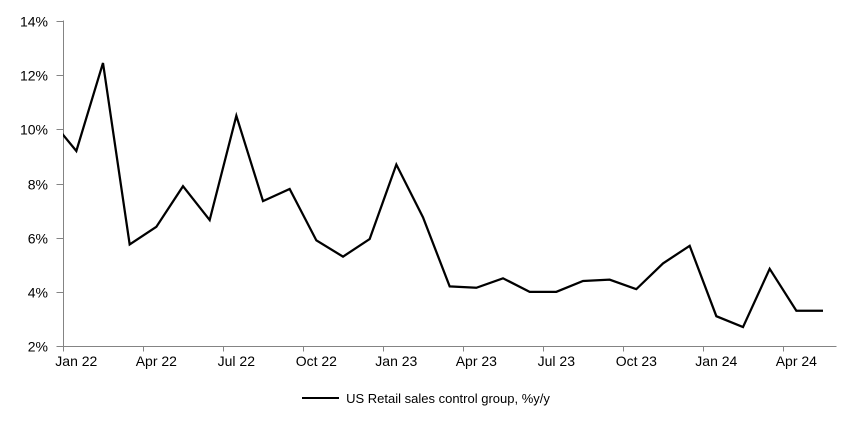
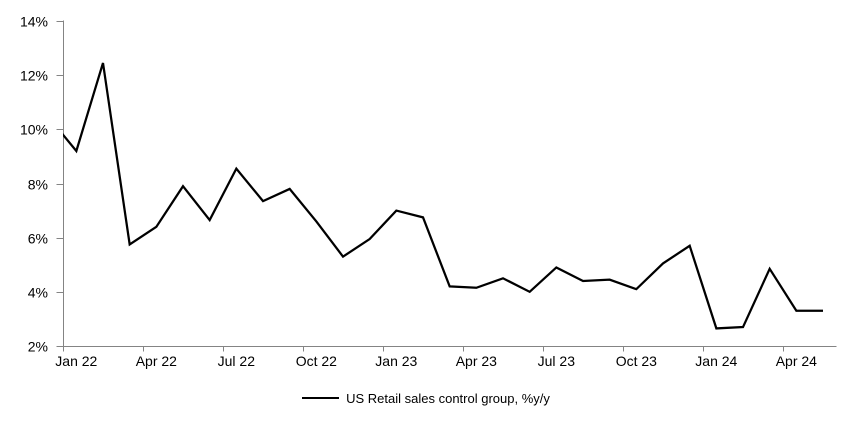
Jul 22: 10.5% -> 8.6%
Oct 22: 5.9% -> 6.6%
Jan 23: 8.7% -> 7.0%
Jul 23: 4.0% -> 4.9%
Jan 24: 3.1% -> 2.6%
